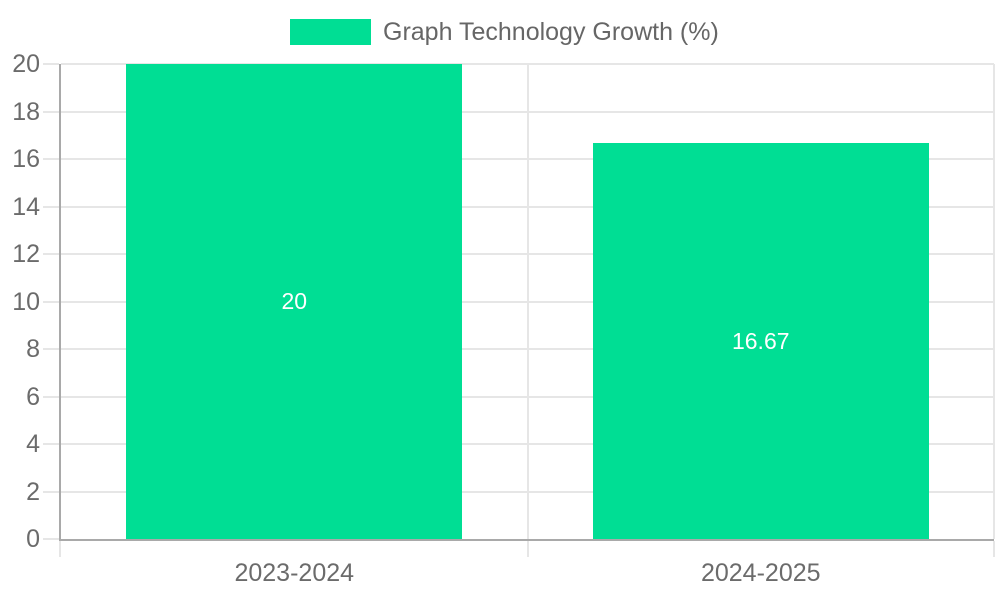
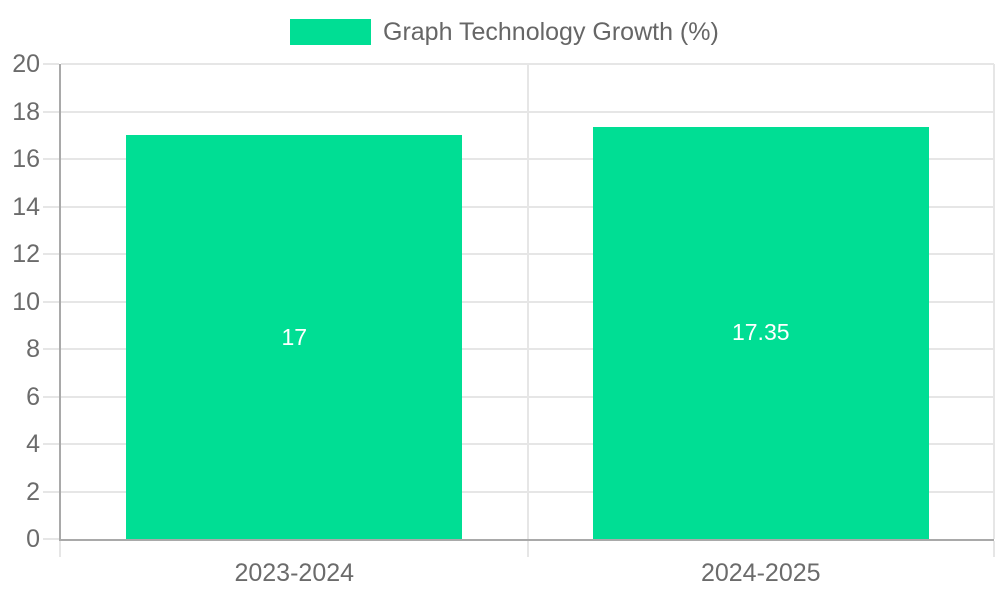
2023-2024: 20 -> 17
2024-2025: 16.67 -> 17.35
